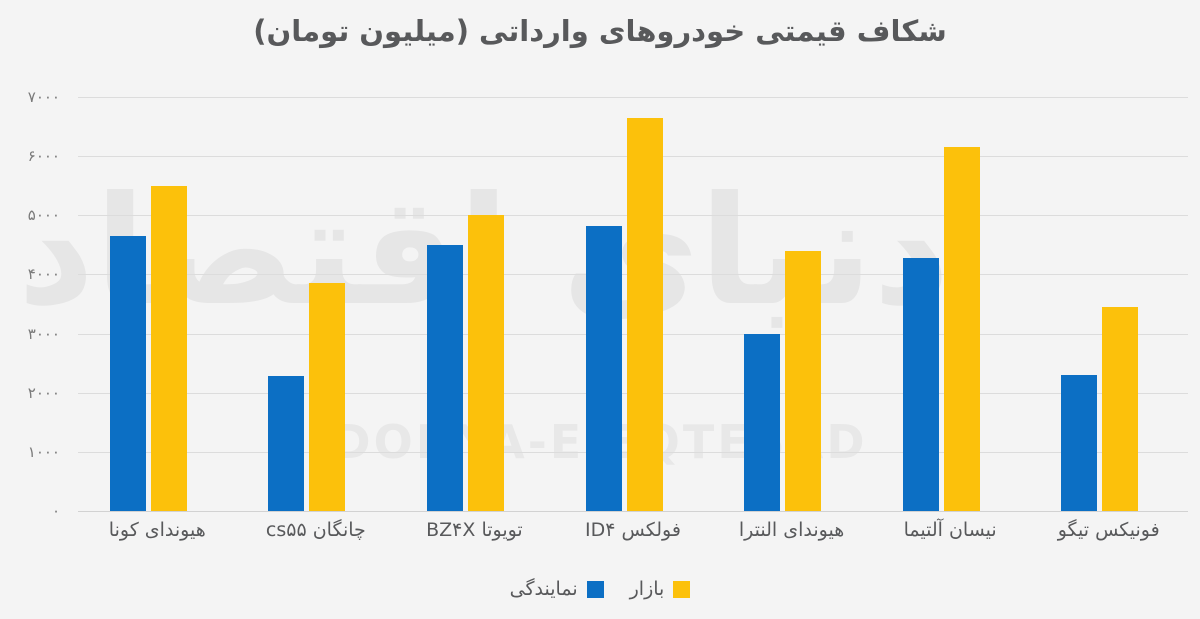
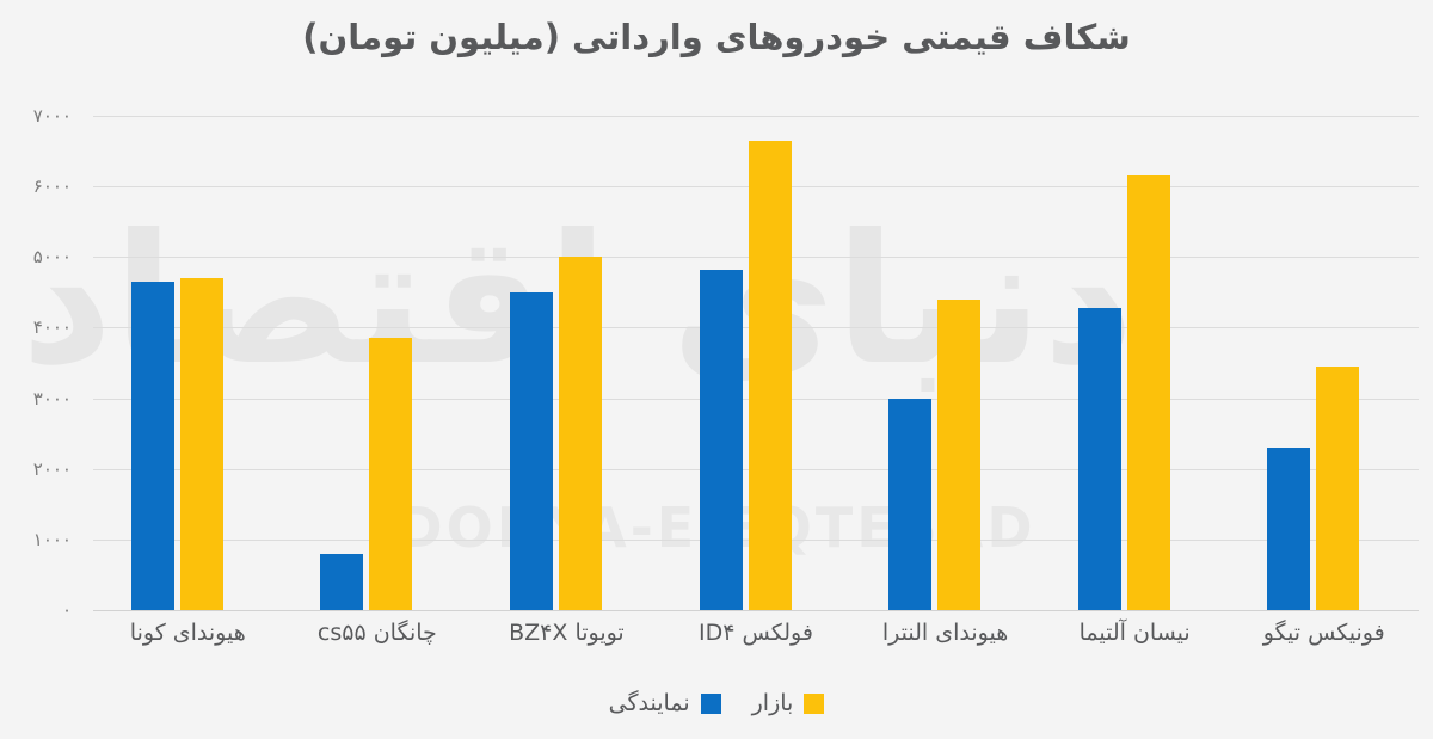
بازار/هیوندای کونا: 5500 -> 4700
نمایندگی/چانگان cs۵۵: 2300 -> 800
